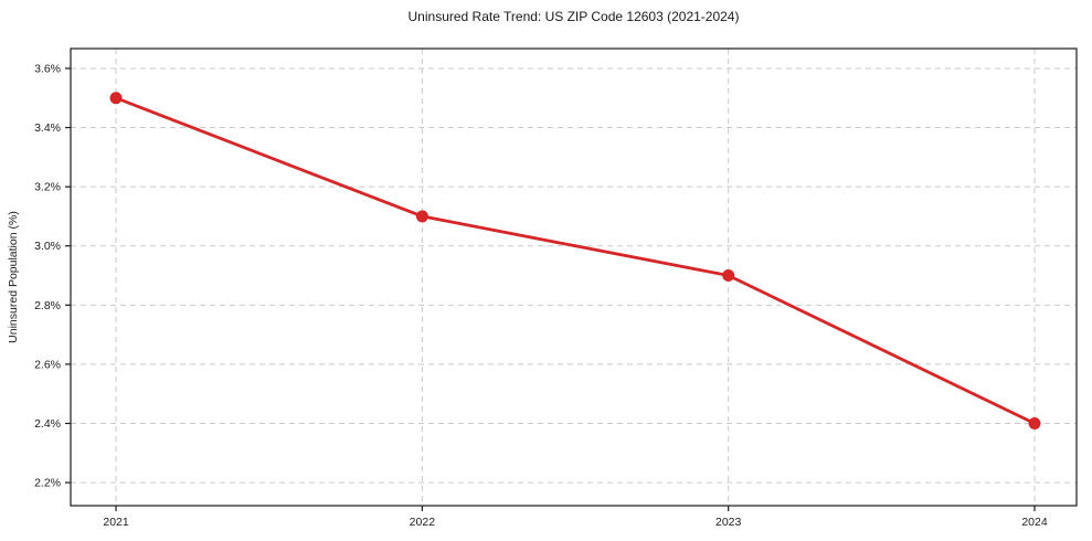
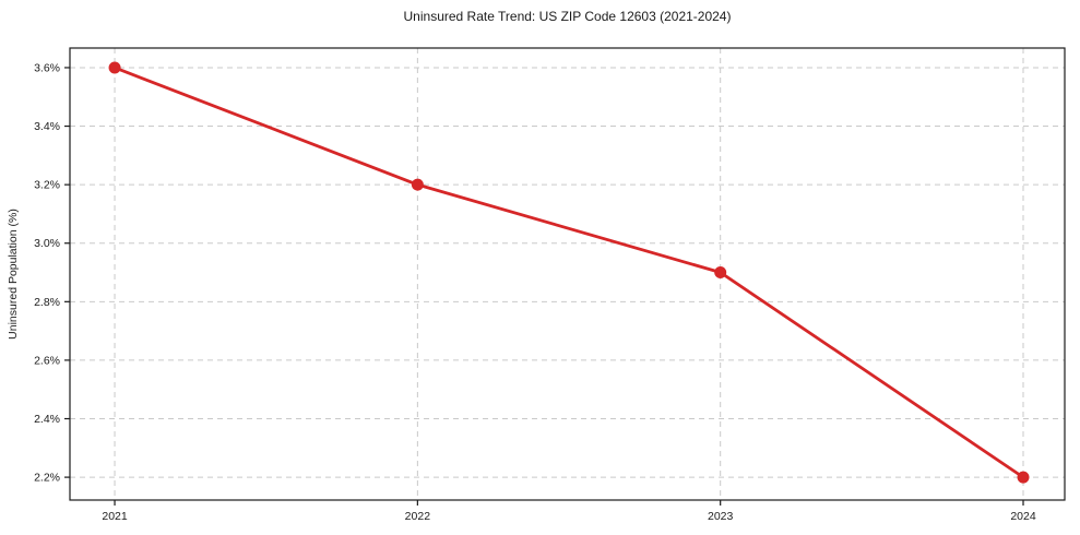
2021: 3.5% -> 3.6%
2022: 3.1% -> 3.2%
2024: 2.4% -> 2.2%
